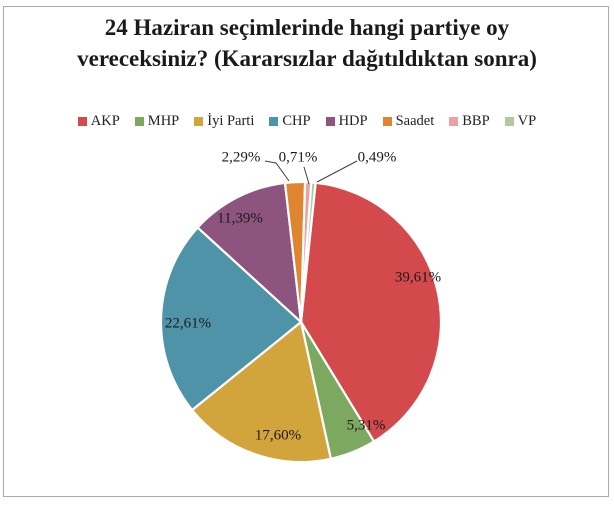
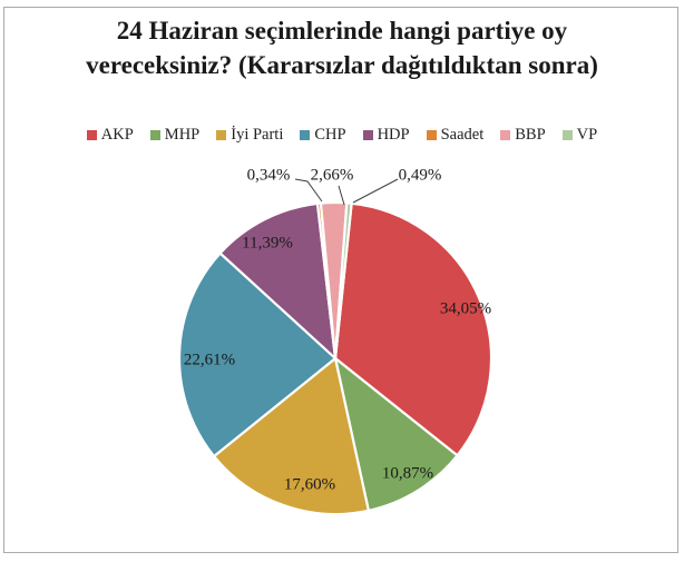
AKP: 39,61% -> 34,05%
MHP: 5,31% -> 10,87%
Saadet: 2,29% -> 0,34%
BBP: 0,71% -> 2,66%
